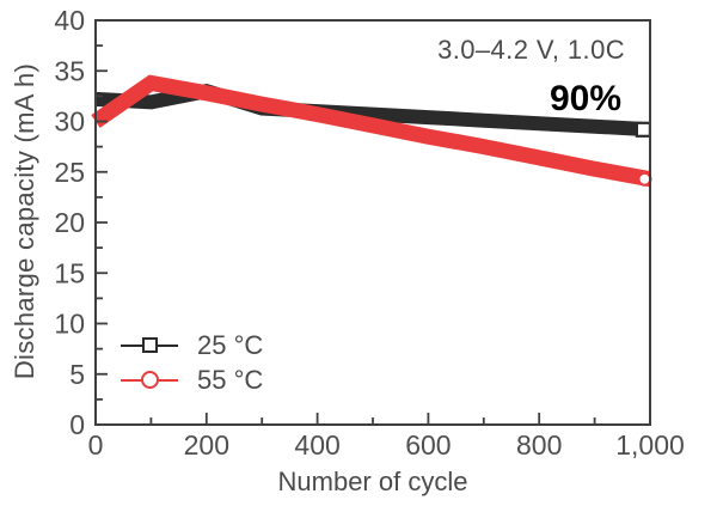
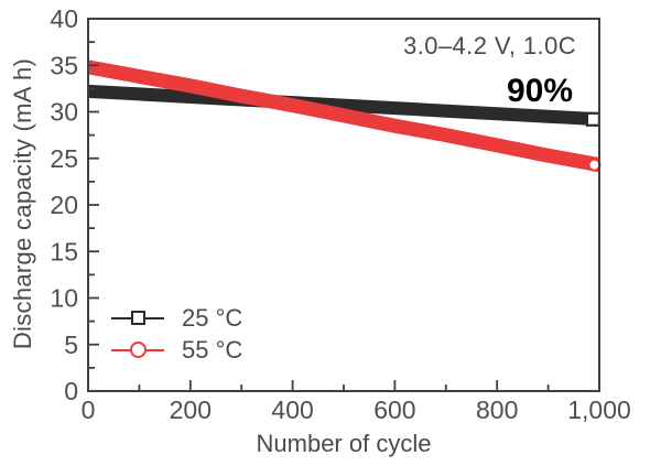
55 °C/0: 30 -> 35
25 °C/200: 33 -> 32
